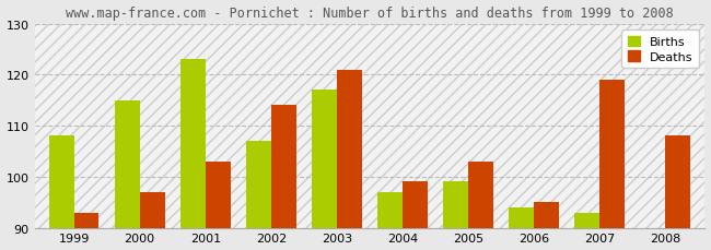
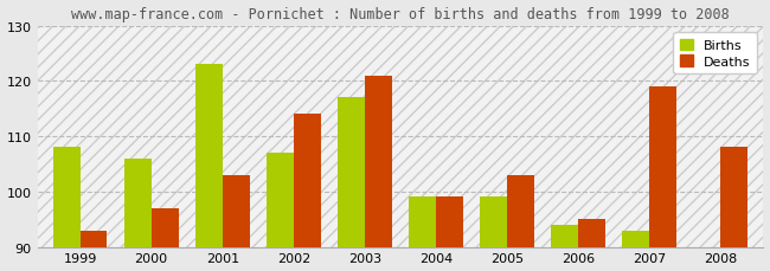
Births/2000: 115 -> 106
Births/2004: 97 -> 99
